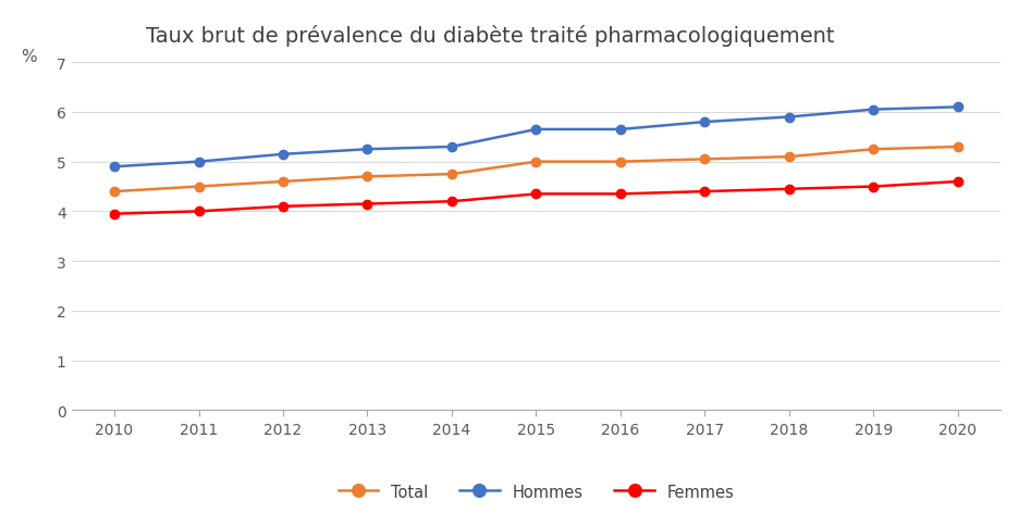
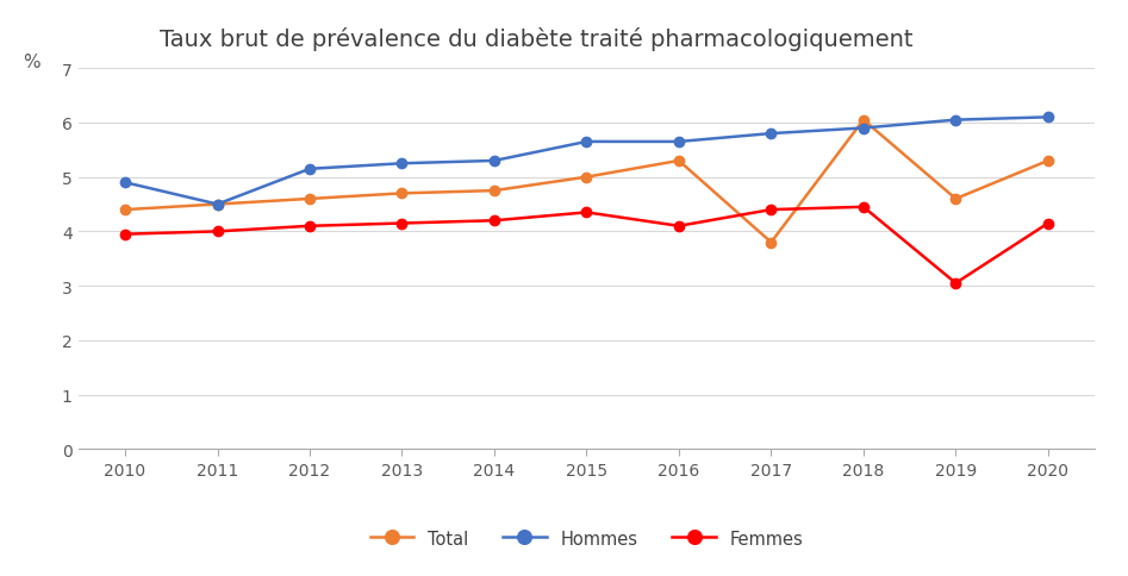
Hommes/2011: 5.00 -> 4.50
Total/2016: 5.00 -> 5.30
Femmes/2016: 4.35 -> 4.10
Total/2017: 5.05 -> 3.80
Total/2018: 5.10 -> 6.05
Total/2019: 5.25 -> 4.60
Femmes/2019: 4.50 -> 3.05
Femmes/2020: 4.60 -> 4.15
